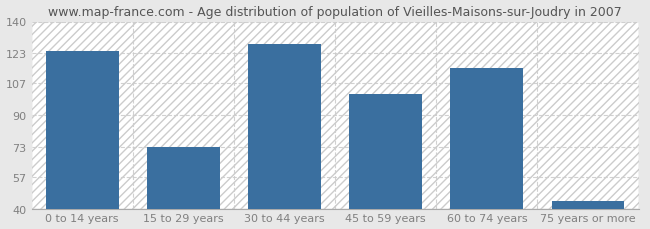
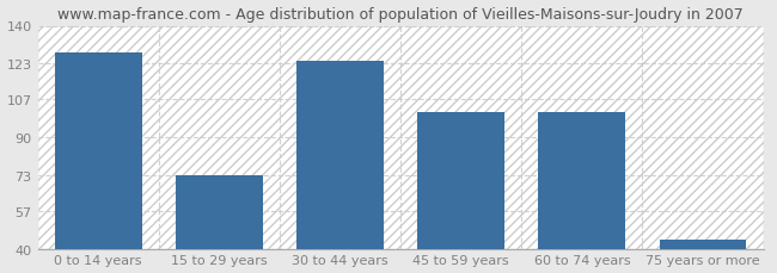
0 to 14 years: 124 -> 128
30 to 44 years: 128 -> 124
60 to 74 years: 115 -> 101
